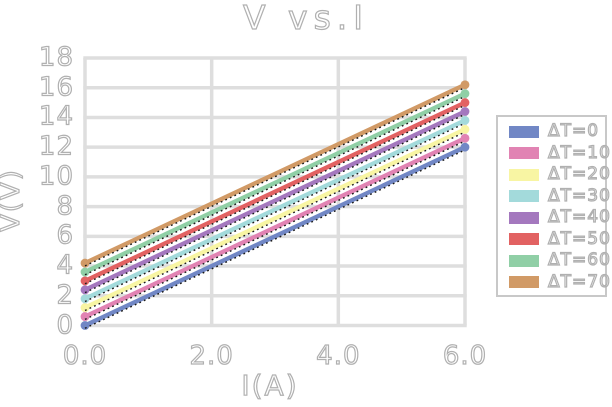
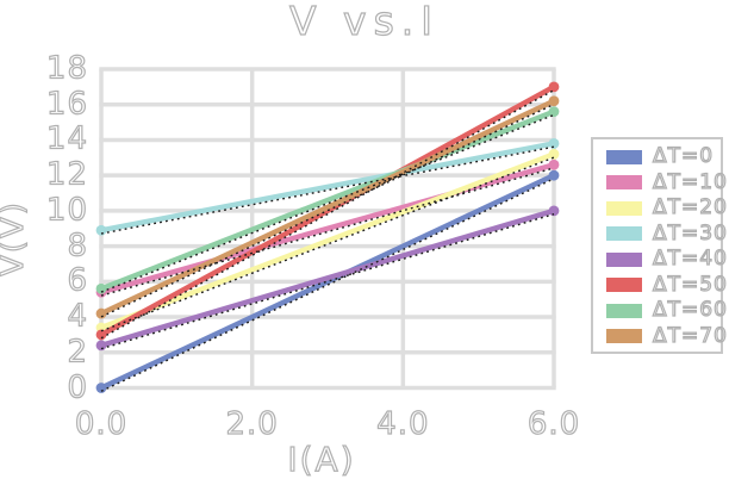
ΔT=10/0: 0.6 -> 5.4
ΔT=20/0: 1.2 -> 3.4
ΔT=30/0: 1.8 -> 8.9
ΔT=60/0: 3.6 -> 5.6
ΔT=40/6: 14.4 -> 10.0
ΔT=50/6: 15 -> 17
